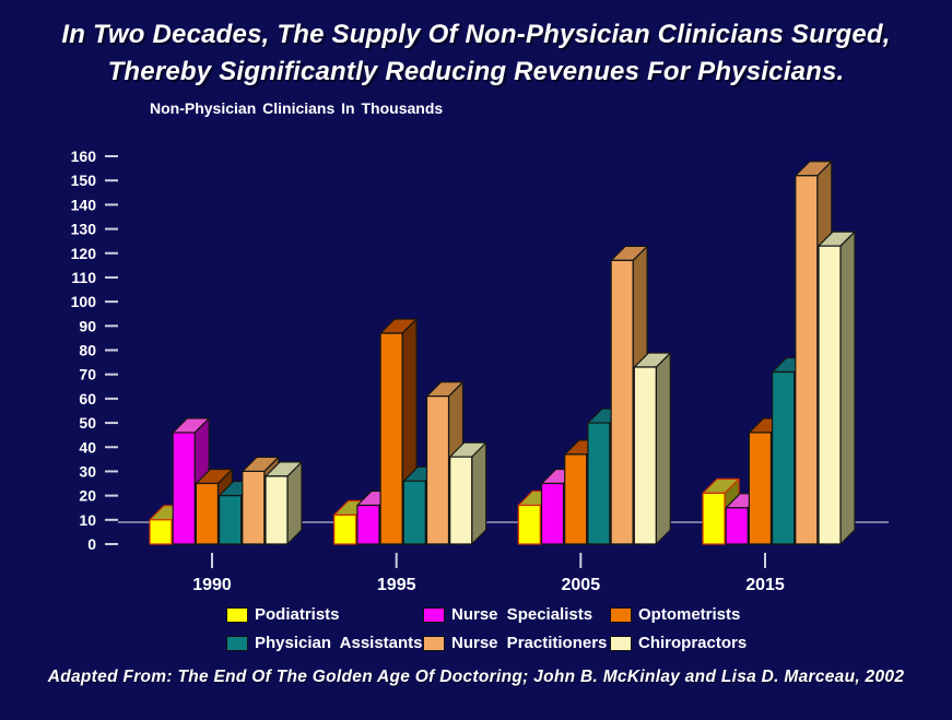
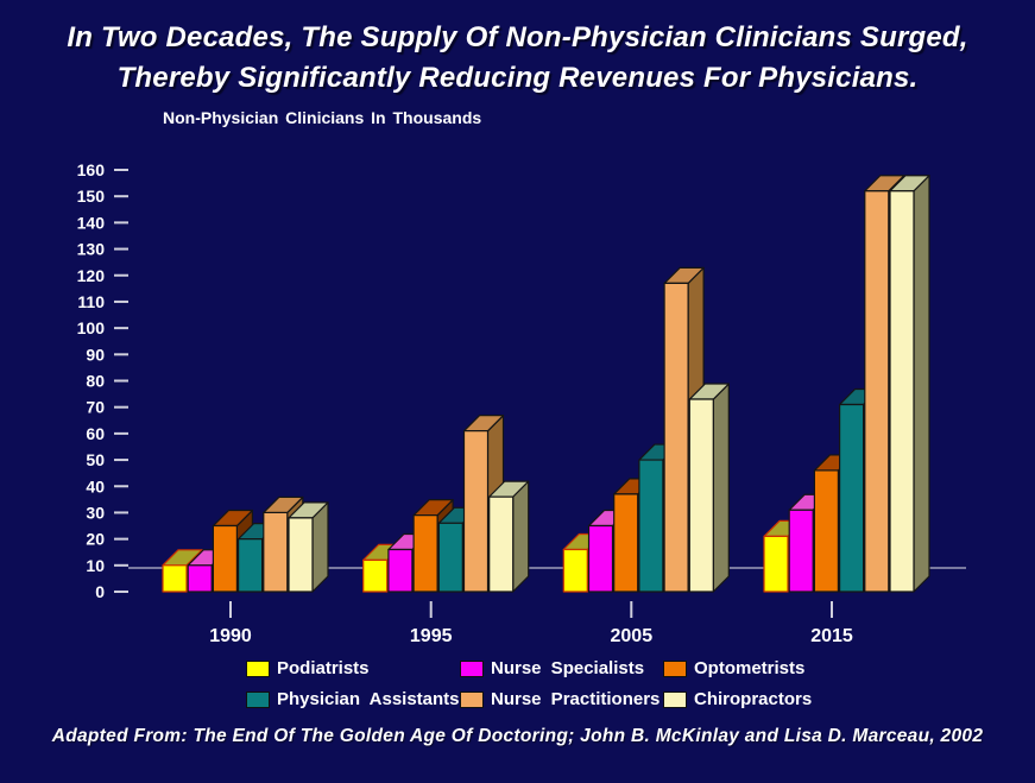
Nurse Specialists/1990: 46 -> 10
Optometrists/1995: 87 -> 29
Nurse Specialists/2015: 15 -> 31
Chiropractors/2015: 123 -> 152
